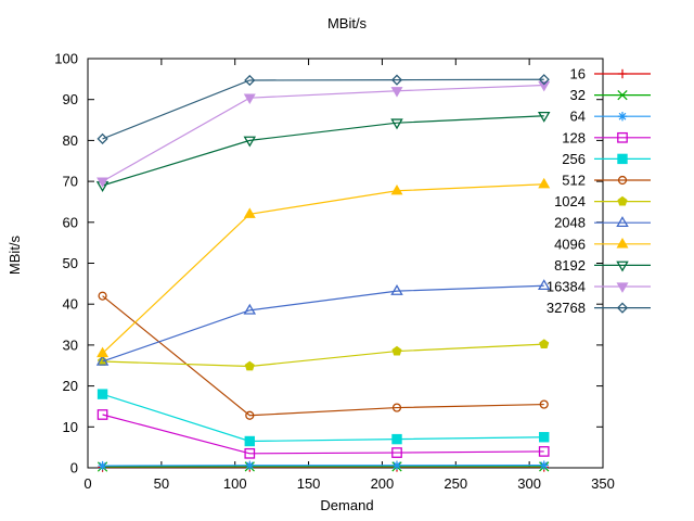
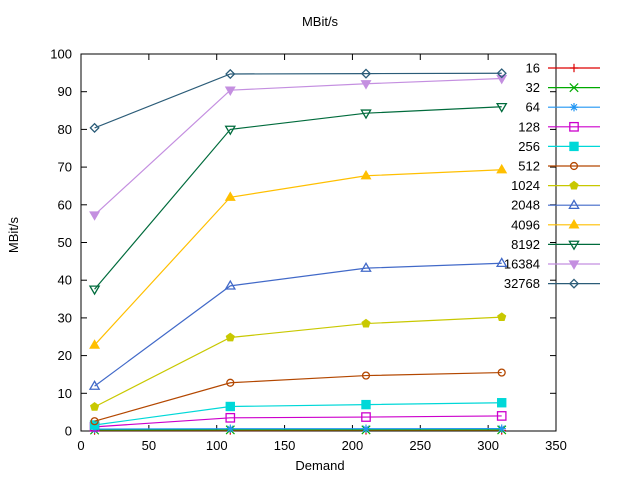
128/10: 13 -> 1
256/10: 18 -> 2
512/10: 42 -> 3
1024/10: 26 -> 6
2048/10: 26 -> 12
4096/10: 28 -> 23
8192/10: 69 -> 38
16384/10: 70 -> 57
